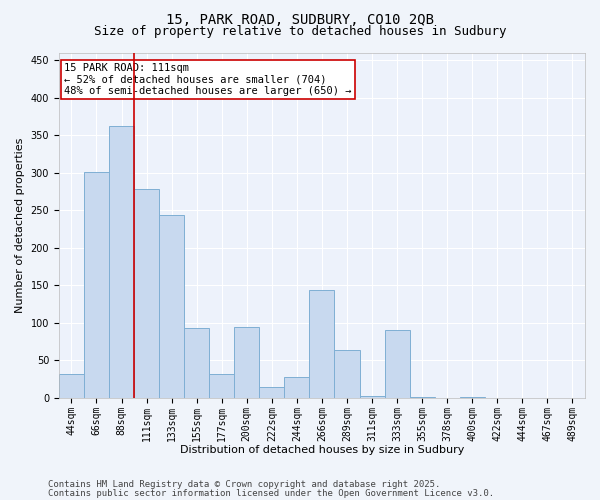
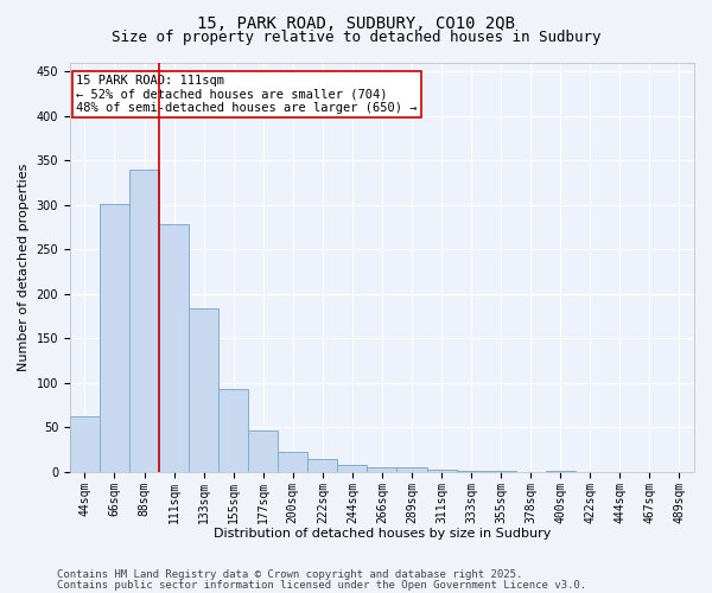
44sqm: 32 -> 63
88sqm: 362 -> 340
133sqm: 244 -> 184
177sqm: 32 -> 46
200sqm: 94 -> 23
244sqm: 28 -> 8
266sqm: 144 -> 5
289sqm: 64 -> 5
333sqm: 90 -> 1
